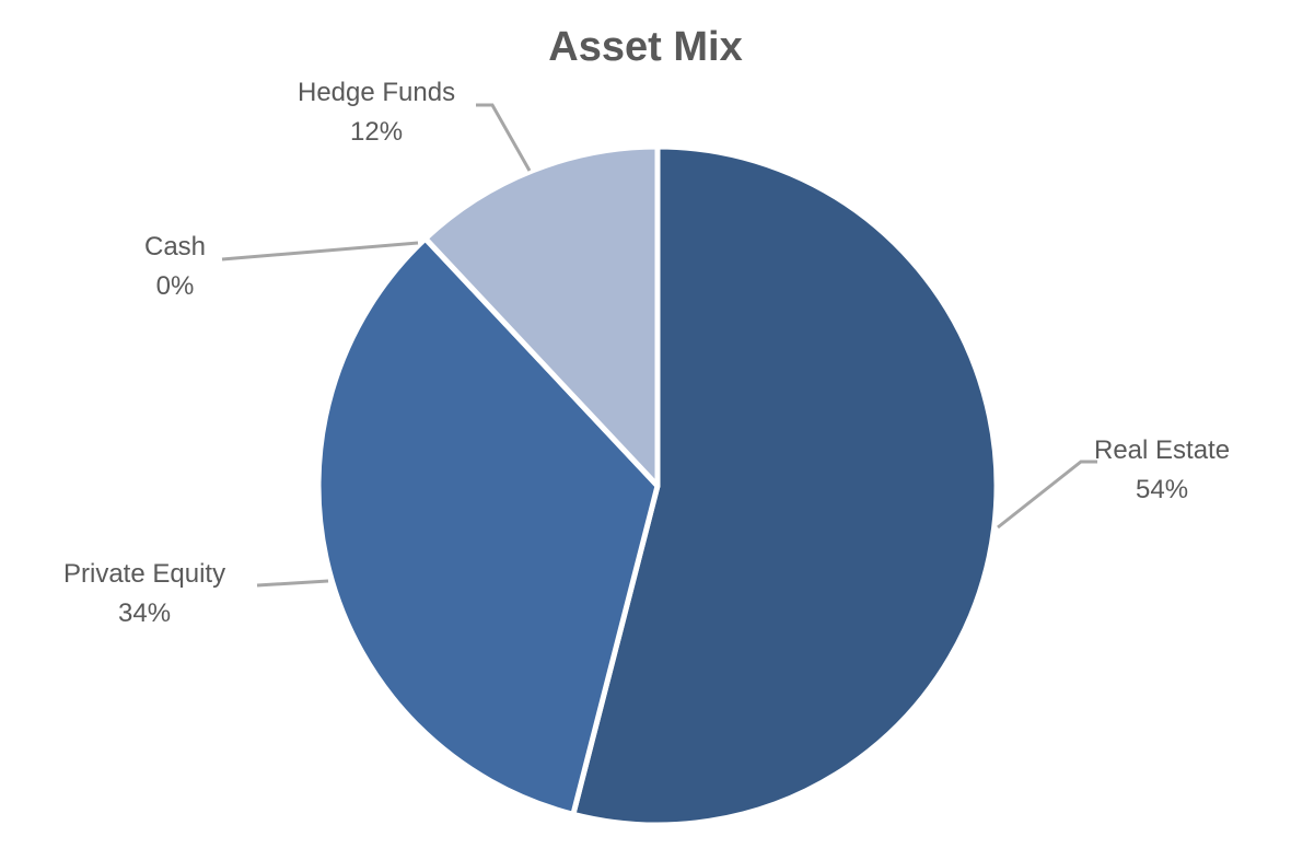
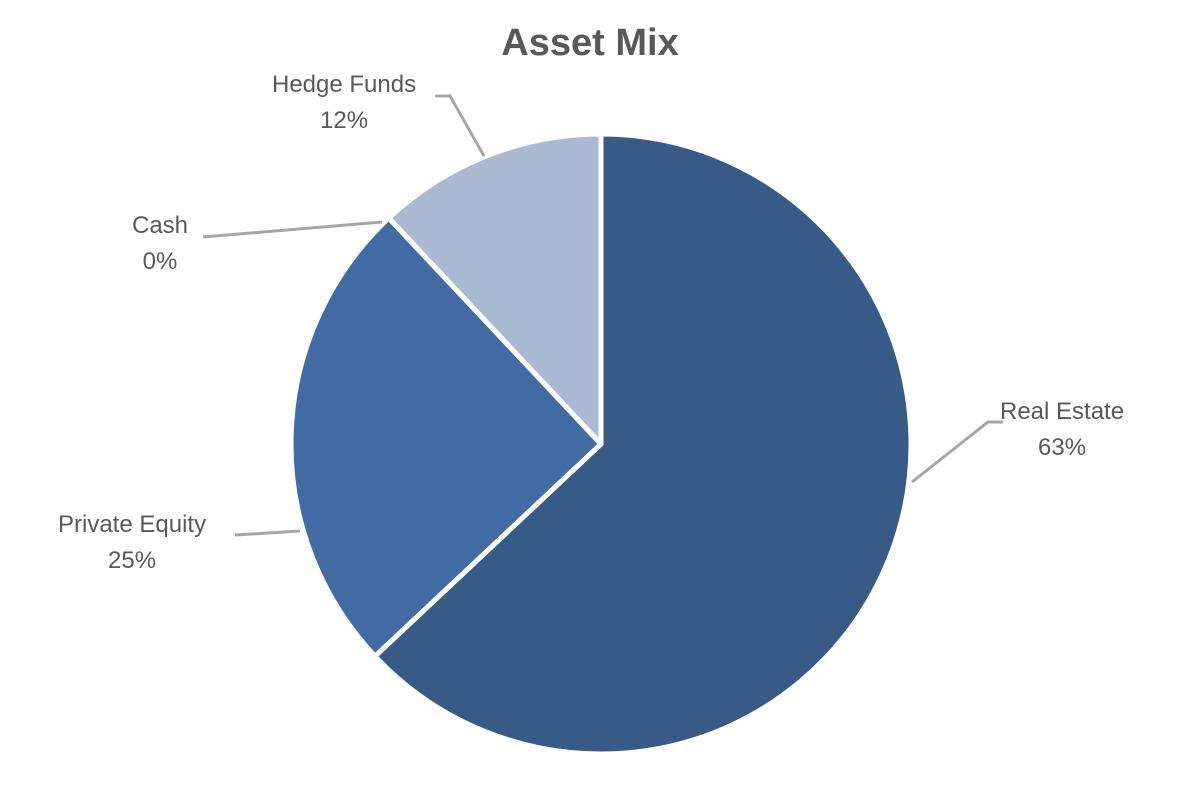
Real Estate: 54% -> 63%
Private Equity: 34% -> 25%
